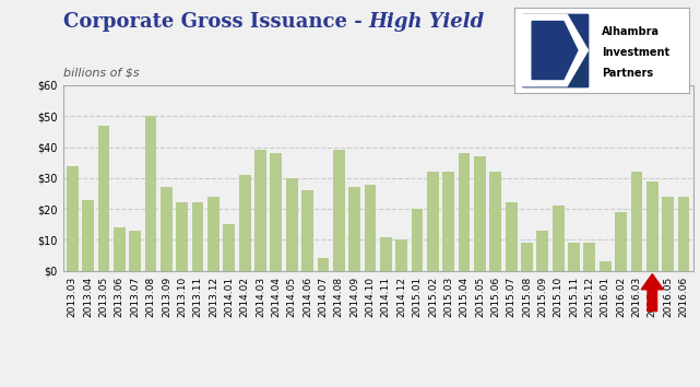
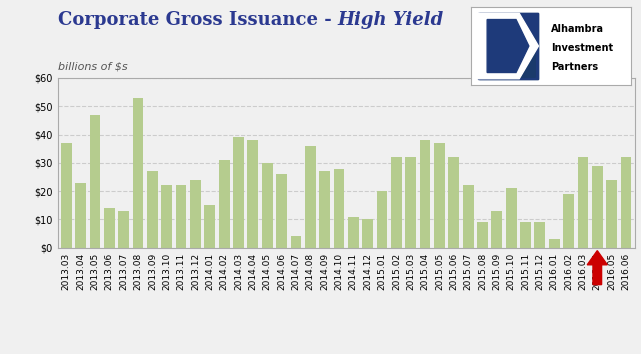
2013.03: $34 -> $37
2013.08: $50 -> $53
2014.08: $39 -> $36
2016.06: $24 -> $32
